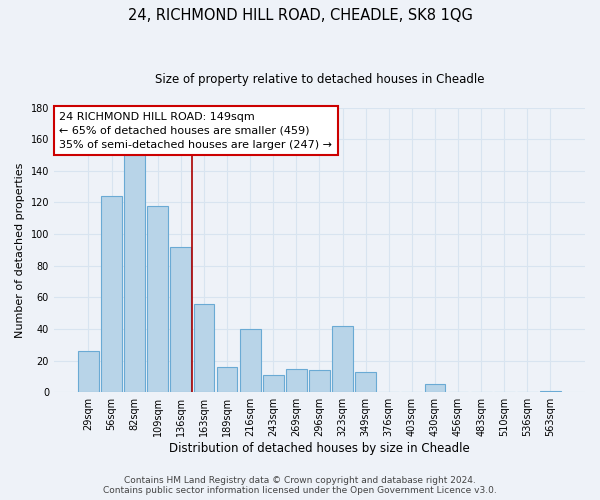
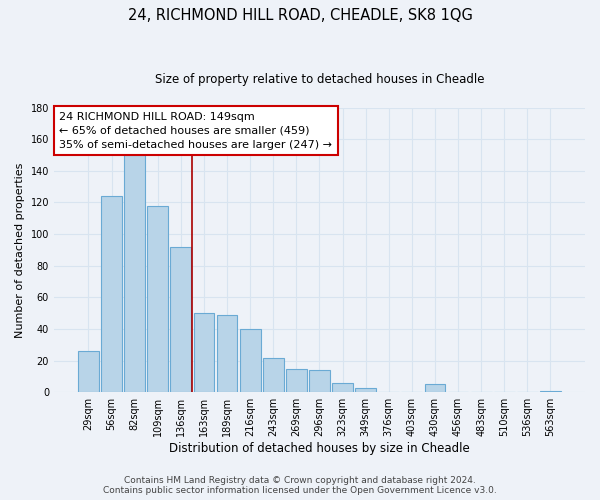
163sqm: 56 -> 50
189sqm: 16 -> 49
243sqm: 11 -> 22
323sqm: 42 -> 6
349sqm: 13 -> 3
